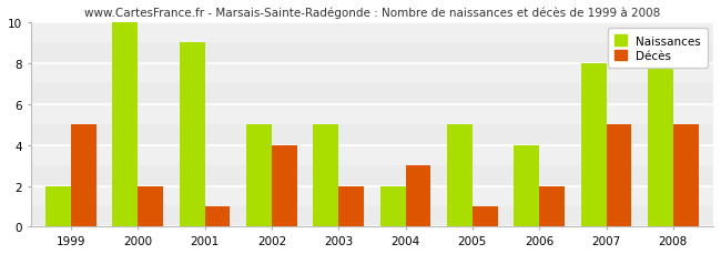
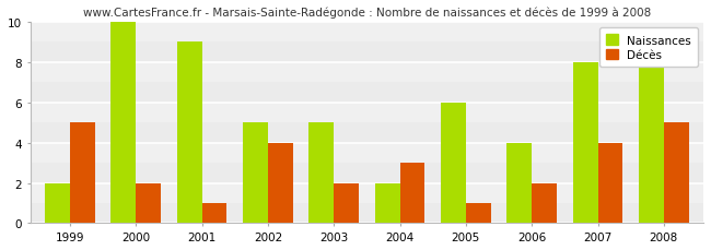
Naissances/2005: 5 -> 6
Décès/2007: 5 -> 4
